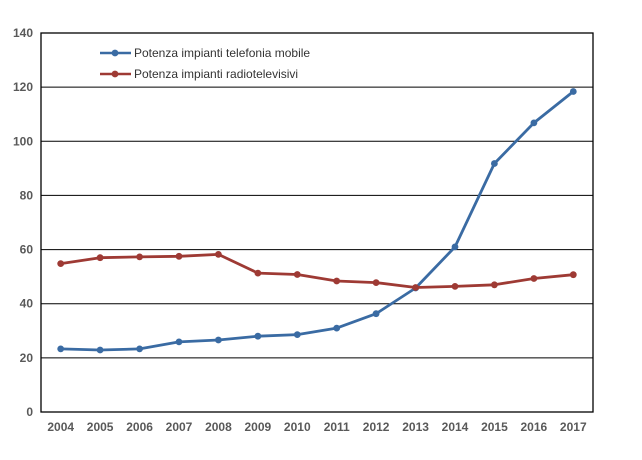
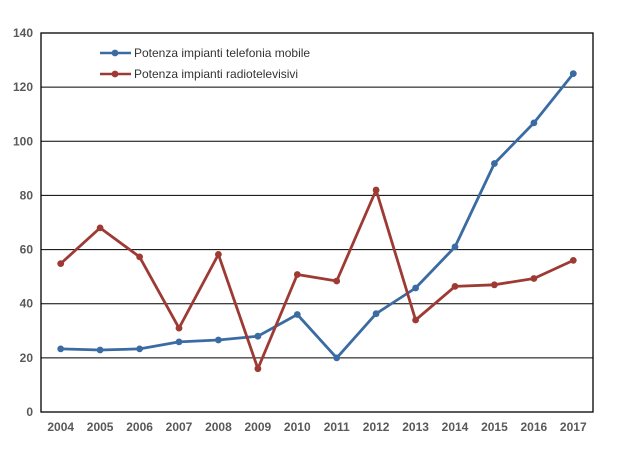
Potenza impianti radiotelevisivi/2005: 57 -> 68
Potenza impianti radiotelevisivi/2007: 58 -> 31
Potenza impianti radiotelevisivi/2009: 51 -> 16
Potenza impianti telefonia mobile/2010: 29 -> 36
Potenza impianti telefonia mobile/2011: 31 -> 20
Potenza impianti radiotelevisivi/2012: 48 -> 82
Potenza impianti radiotelevisivi/2013: 46 -> 34
Potenza impianti telefonia mobile/2017: 118 -> 125
Potenza impianti radiotelevisivi/2017: 51 -> 56
